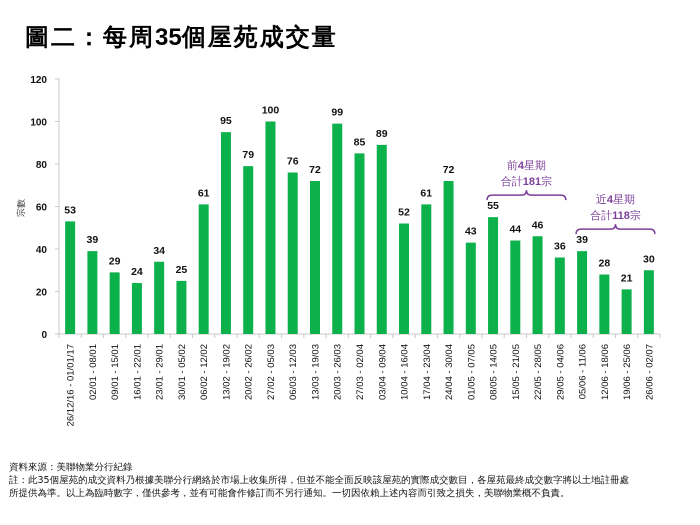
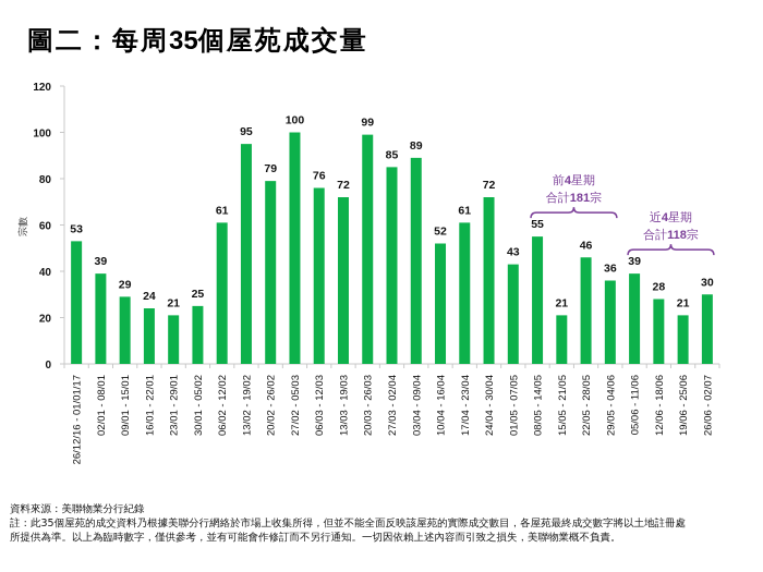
23/01 - 29/01: 34 -> 21
15/05 - 21/05: 44 -> 21
